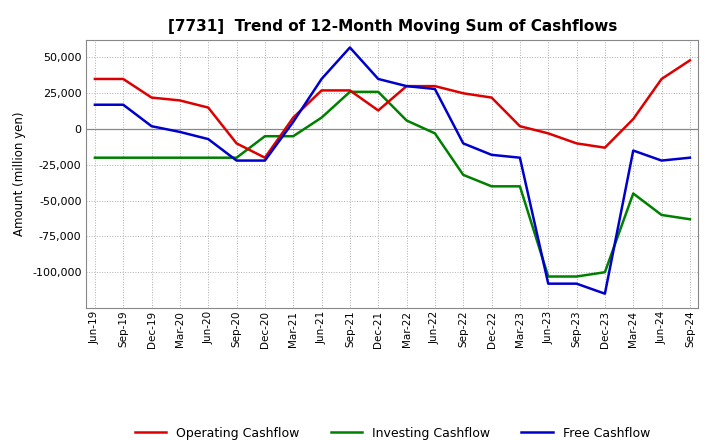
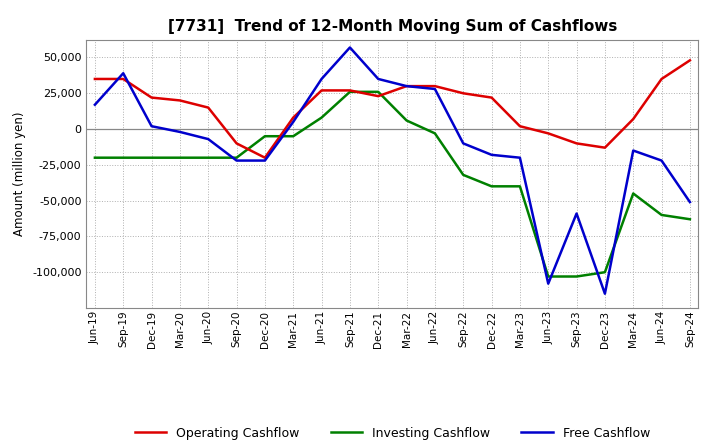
Free Cashflow/Sep-19: 17,000 -> 39,000
Operating Cashflow/Dec-21: 13,000 -> 23,000
Free Cashflow/Sep-23: -108,000 -> -59,000
Free Cashflow/Sep-24: -20,000 -> -51,000
